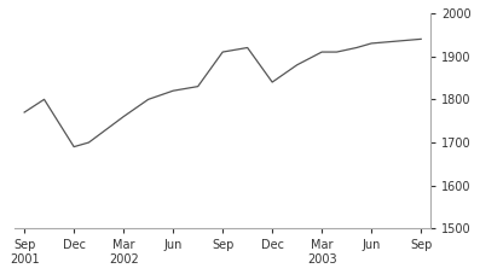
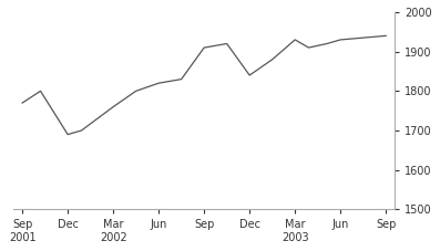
Mar 2003: 1910 -> 1930
